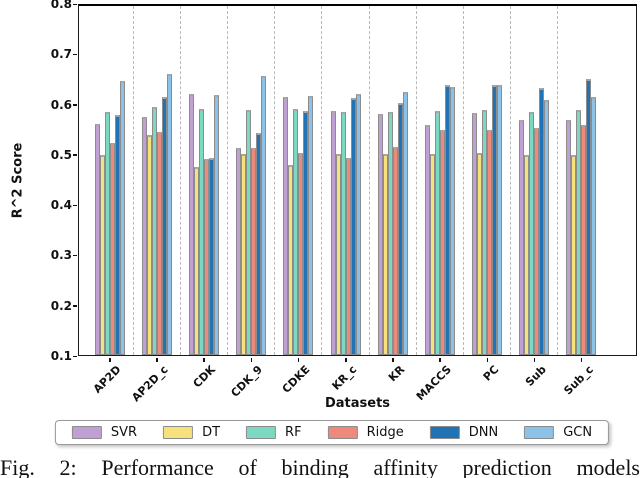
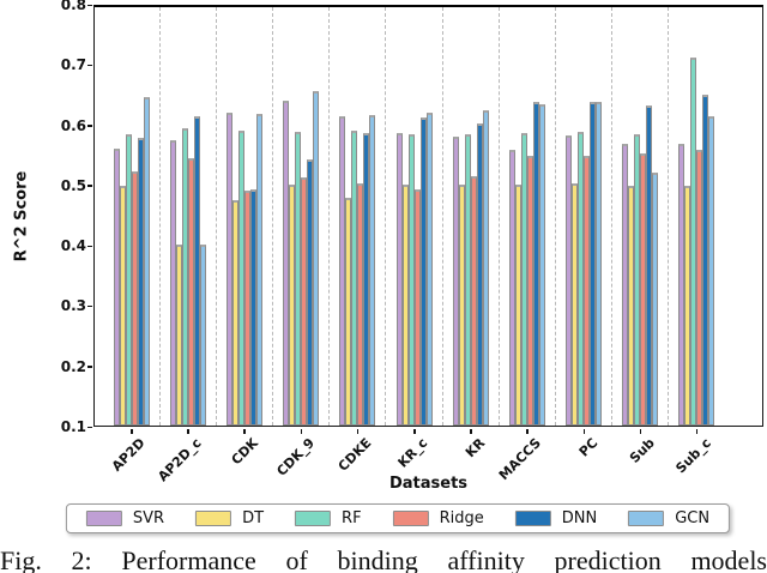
DT/AP2D_c: 0.54 -> 0.40
GCN/AP2D_c: 0.66 -> 0.40
SVR/CDK_9: 0.51 -> 0.64
GCN/Sub: 0.61 -> 0.52
RF/Sub_c: 0.59 -> 0.71
